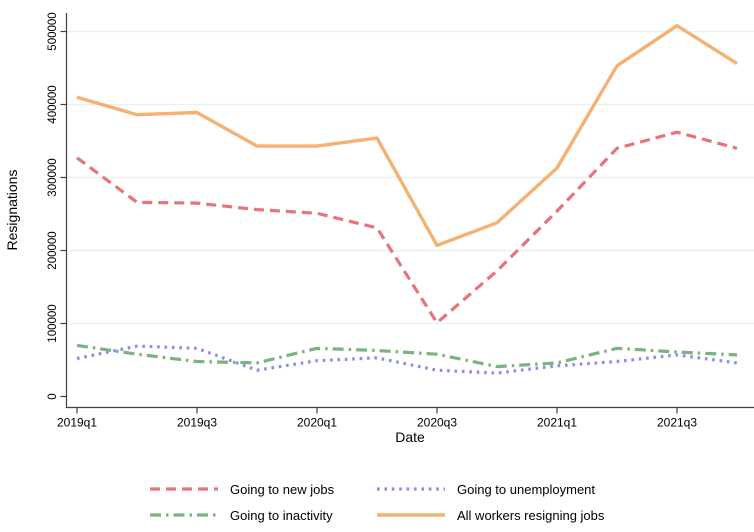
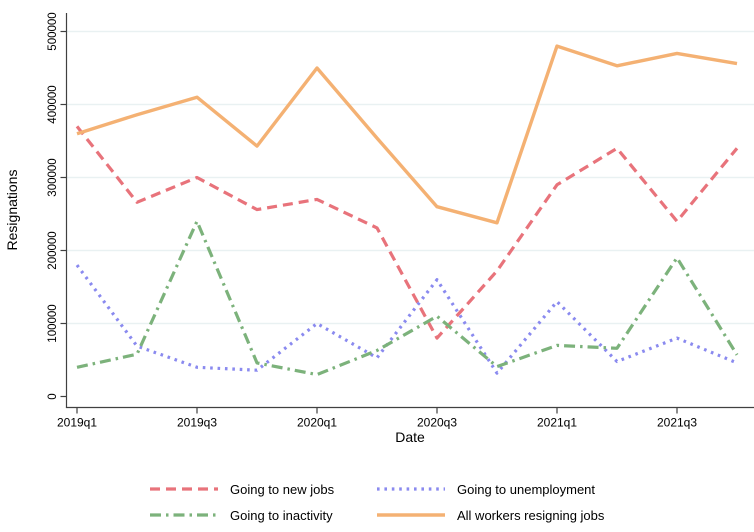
Going to new jobs/2019q1: 330000 -> 370000
Going to unemployment/2019q1: 50000 -> 180000
Going to inactivity/2019q1: 70000 -> 40000
All workers resigning jobs/2019q1: 410000 -> 360000
Going to new jobs/2019q3: 260000 -> 300000
Going to unemployment/2019q3: 70000 -> 40000
Going to inactivity/2019q3: 50000 -> 240000
All workers resigning jobs/2019q3: 390000 -> 410000
Going to new jobs/2020q1: 250000 -> 270000
Going to unemployment/2020q1: 50000 -> 100000
Going to inactivity/2020q1: 70000 -> 30000
All workers resigning jobs/2020q1: 340000 -> 450000
Going to new jobs/2020q3: 100000 -> 80000
Going to unemployment/2020q3: 40000 -> 160000
Going to inactivity/2020q3: 60000 -> 110000
All workers resigning jobs/2020q3: 210000 -> 260000
Going to new jobs/2021q1: 250000 -> 290000
Going to unemployment/2021q1: 40000 -> 130000
Going to inactivity/2021q1: 50000 -> 70000
All workers resigning jobs/2021q1: 310000 -> 480000
Going to new jobs/2021q3: 360000 -> 240000
Going to unemployment/2021q3: 60000 -> 80000
Going to inactivity/2021q3: 60000 -> 190000
All workers resigning jobs/2021q3: 510000 -> 470000
